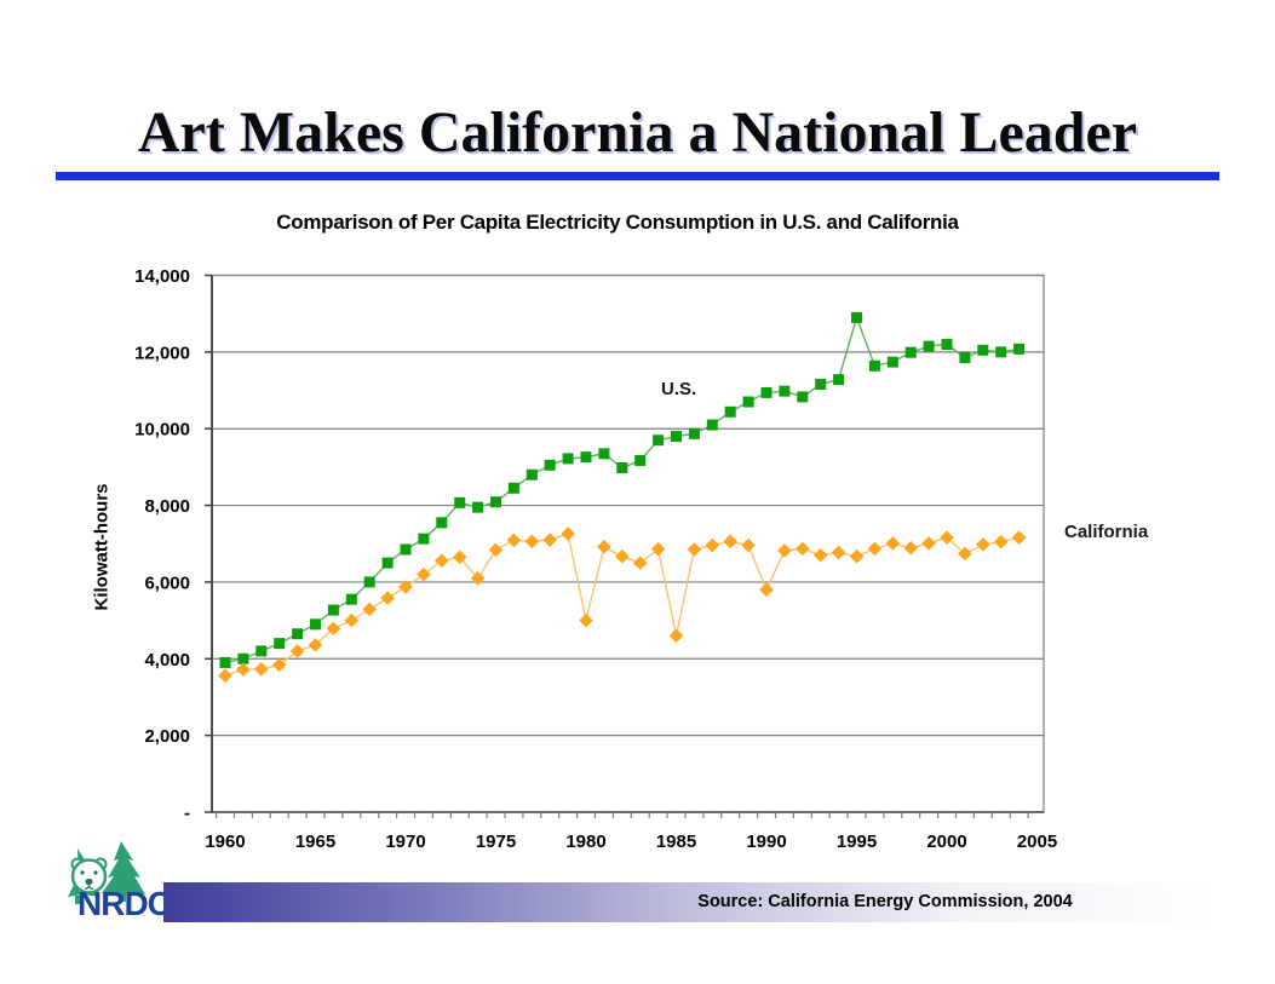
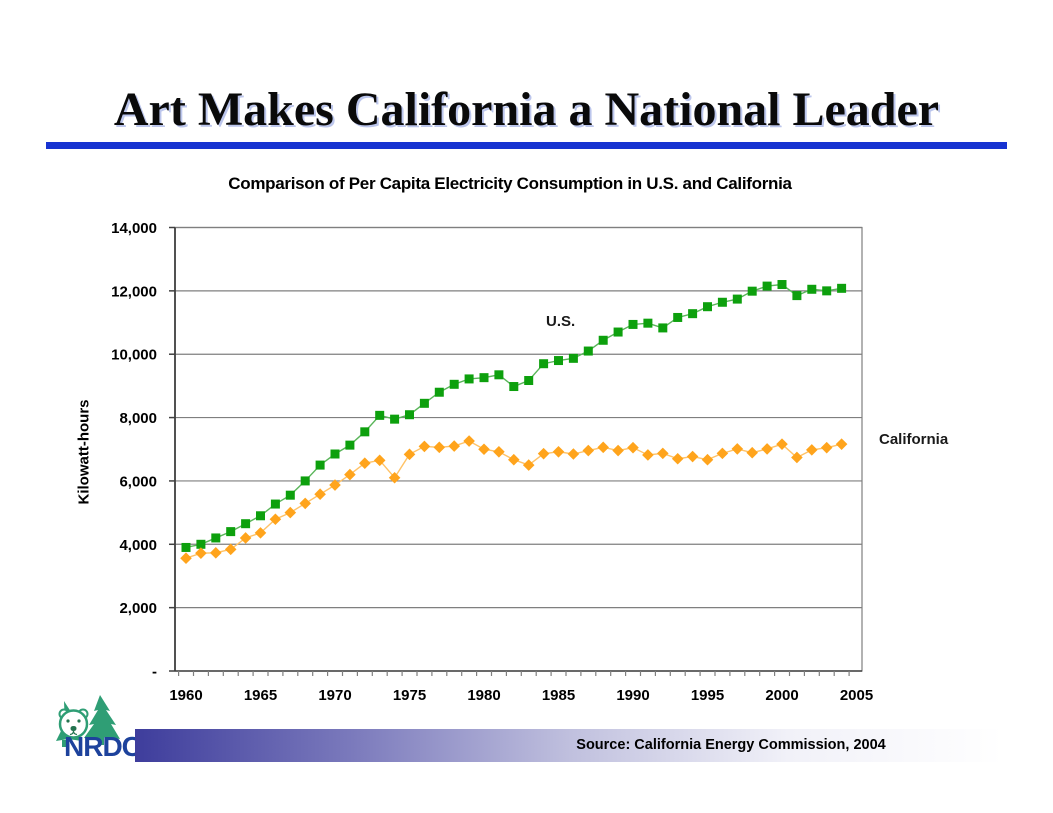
California/1980: 5000 -> 7000
California/1985: 4600 -> 6900
California/1990: 5800 -> 7000
U.S./1995: 12900 -> 11500
